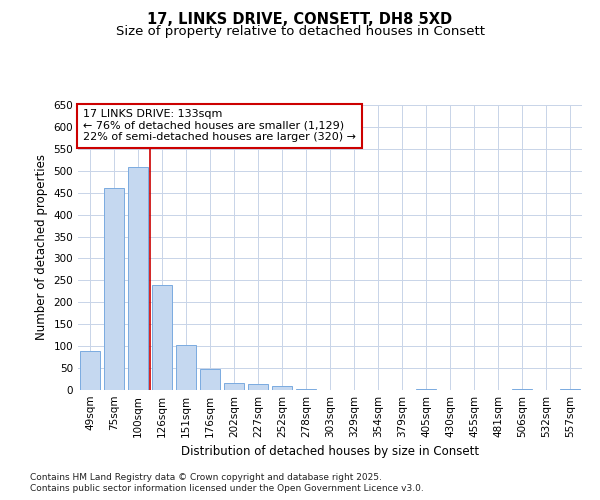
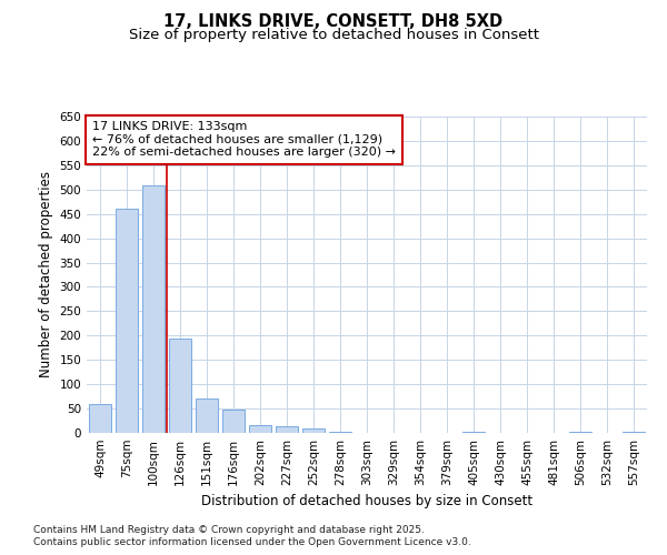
49sqm: 88 -> 60
126sqm: 240 -> 195
151sqm: 103 -> 70
